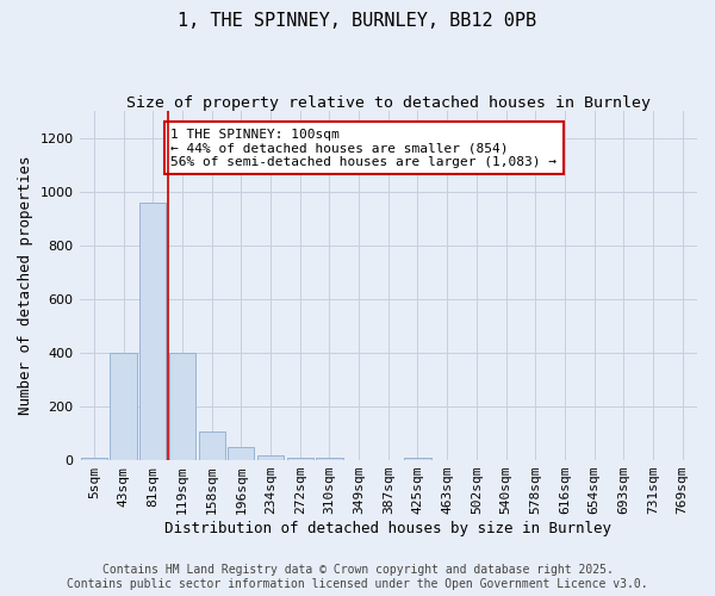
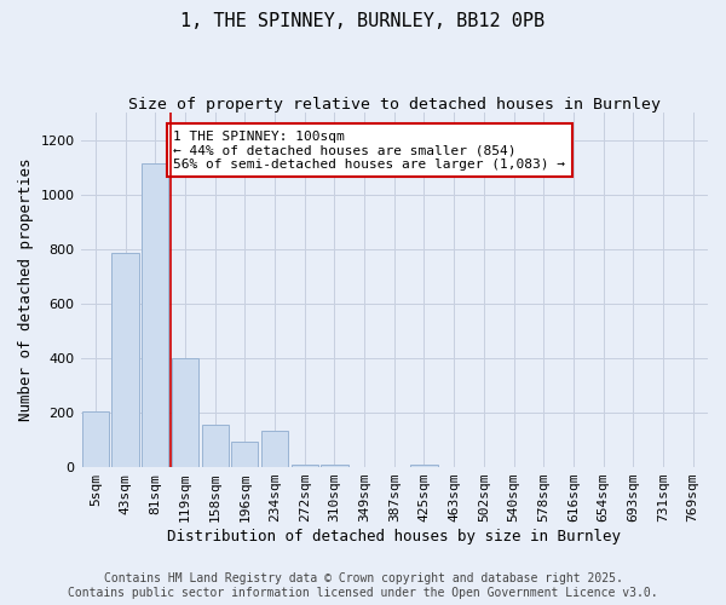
5sqm: 10 -> 205
43sqm: 400 -> 785
81sqm: 960 -> 1115
158sqm: 105 -> 155
196sqm: 50 -> 95
234sqm: 20 -> 135
